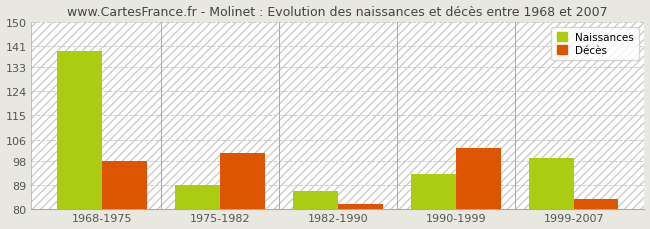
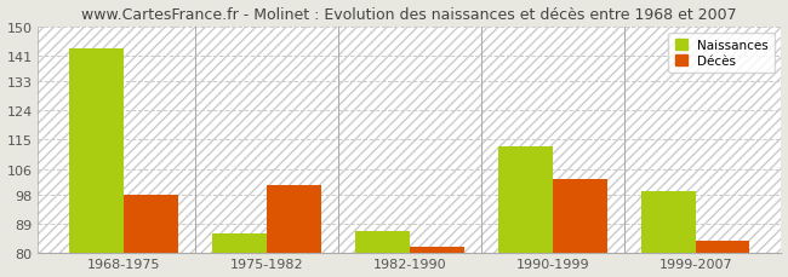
Naissances/1968-1975: 139 -> 143
Naissances/1975-1982: 89 -> 86
Naissances/1990-1999: 93 -> 113
